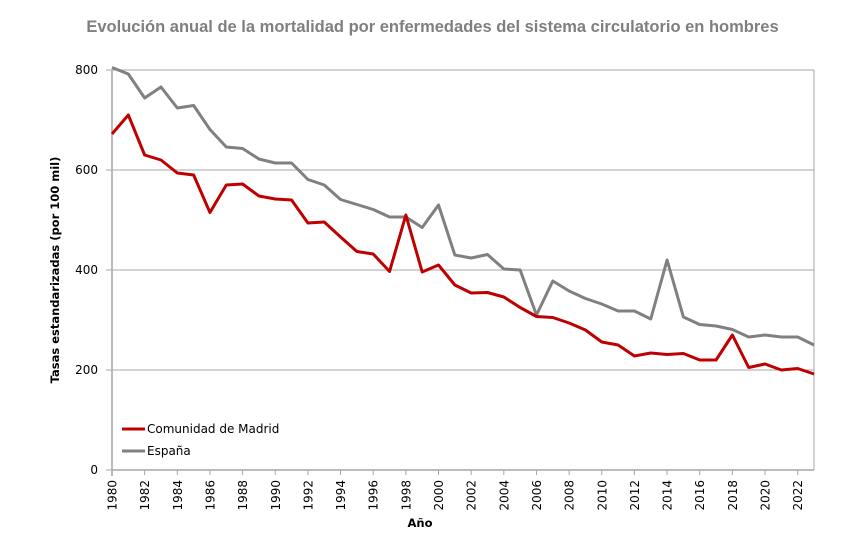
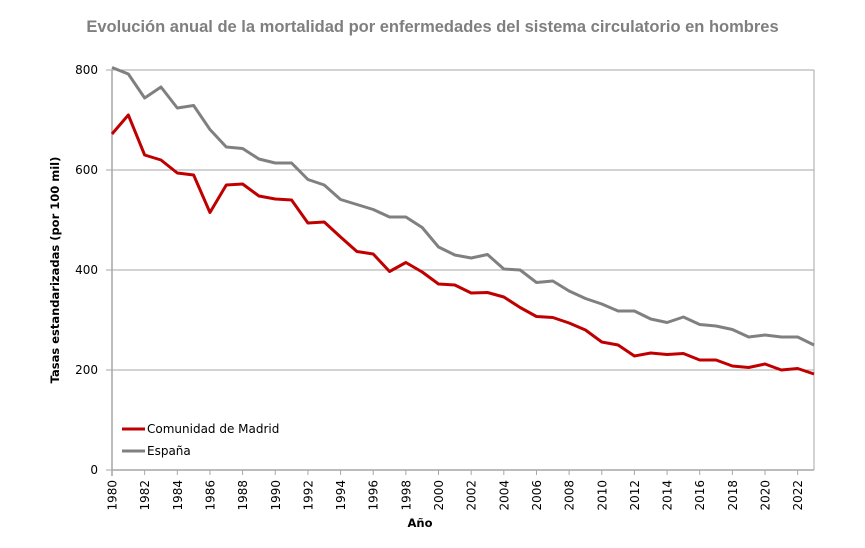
Comunidad de Madrid/1998: 510 -> 420
Comunidad de Madrid/2000: 410 -> 370
España/2000: 530 -> 450
España/2006: 310 -> 380
España/2014: 420 -> 300
Comunidad de Madrid/2018: 270 -> 210
